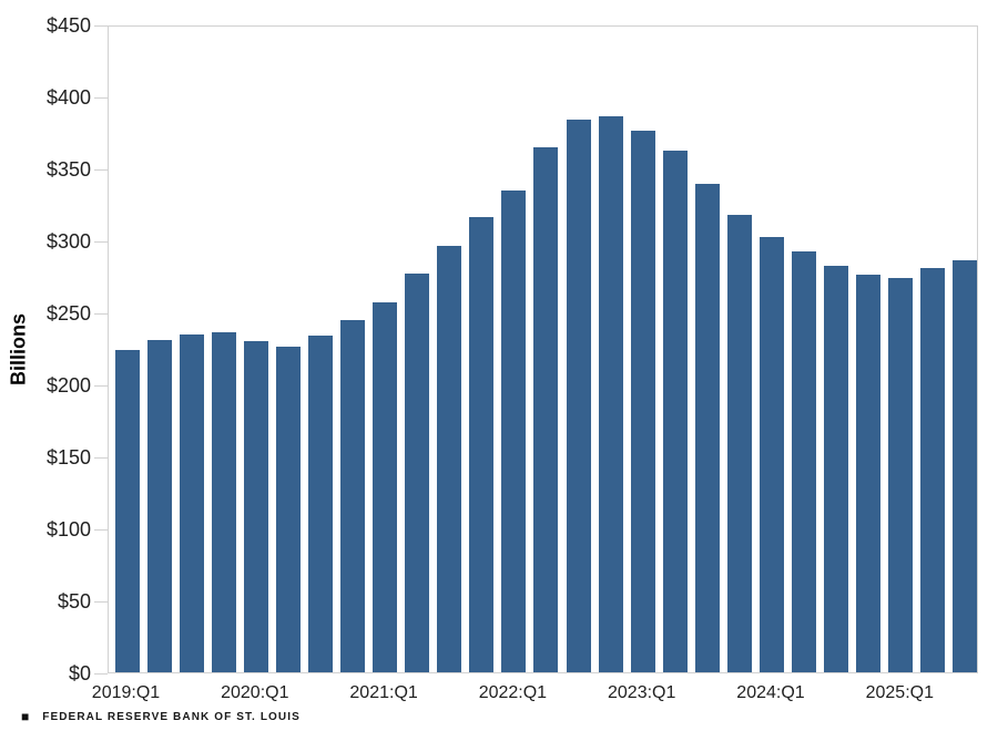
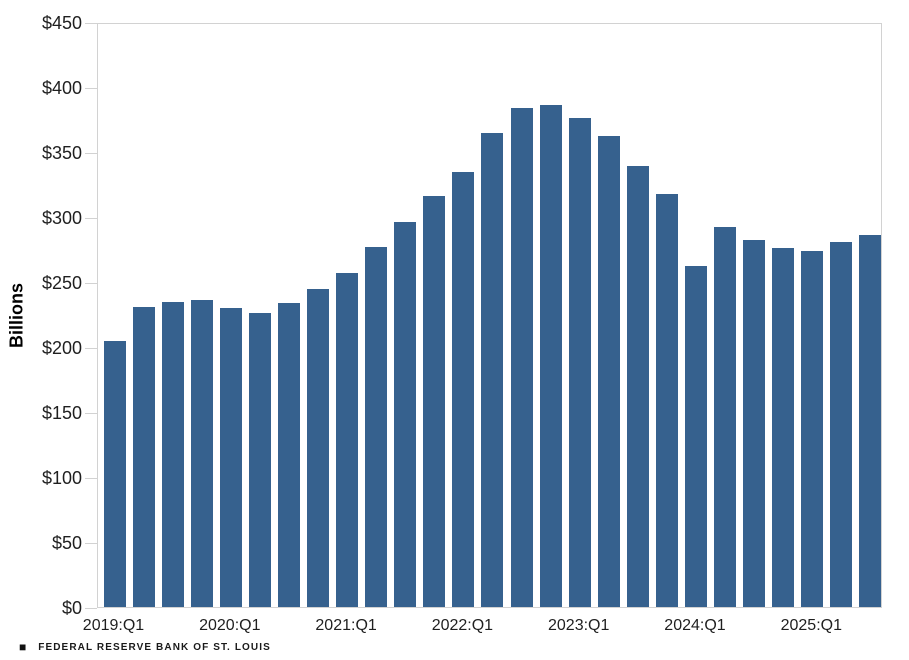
2019:Q1: $224 -> $205
2024:Q1: $302 -> $262
